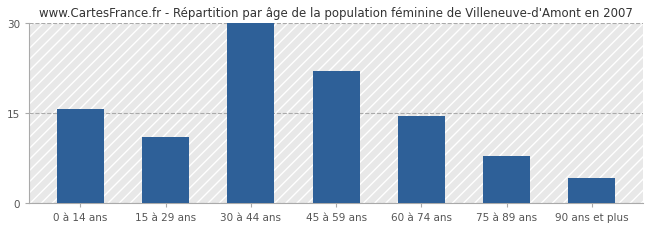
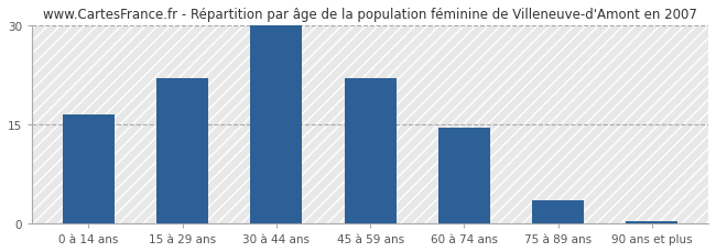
0 à 14 ans: 15.6 -> 16.5
15 à 29 ans: 11.0 -> 22.0
75 à 89 ans: 7.8 -> 3.5
90 ans et plus: 4.2 -> 0.3
